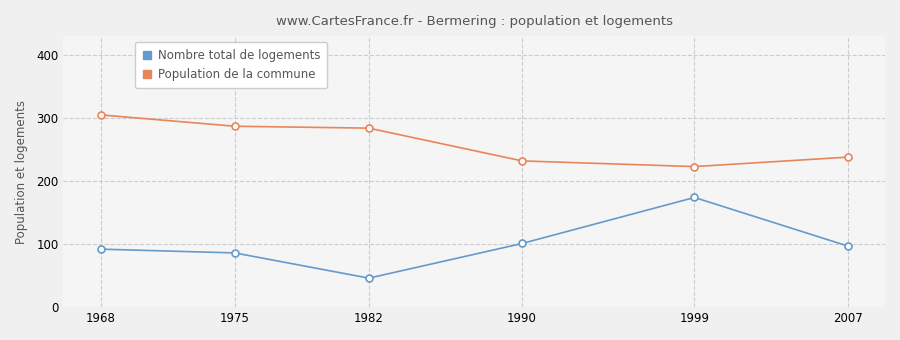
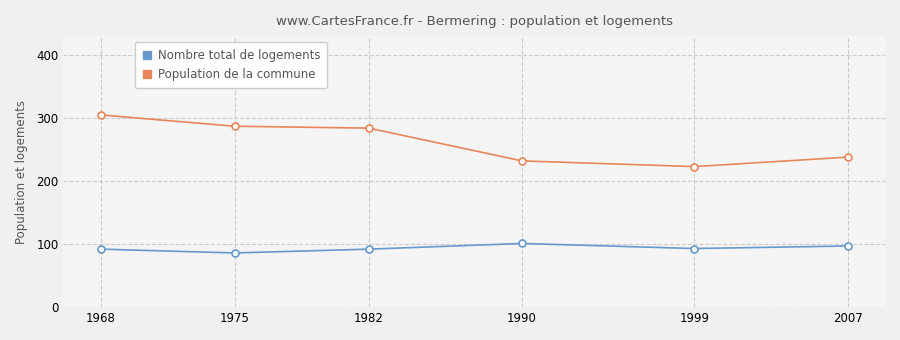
Nombre total de logements/1982: 46 -> 92
Nombre total de logements/1999: 174 -> 93
